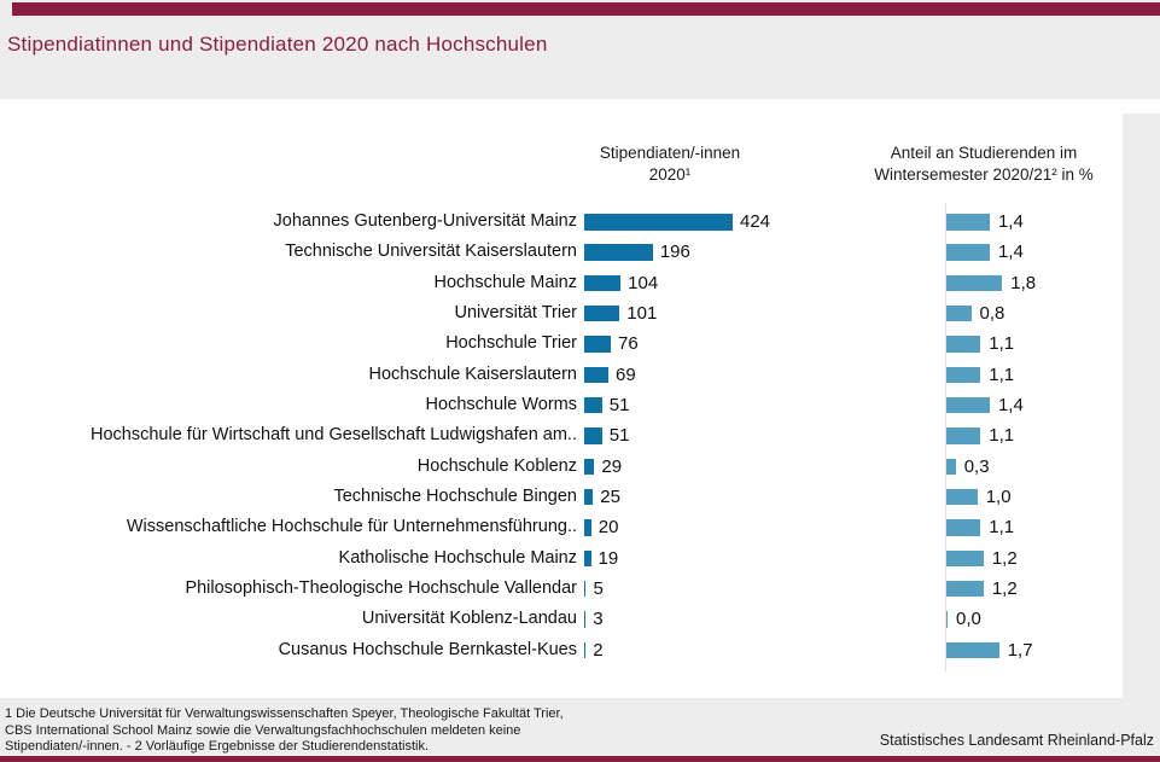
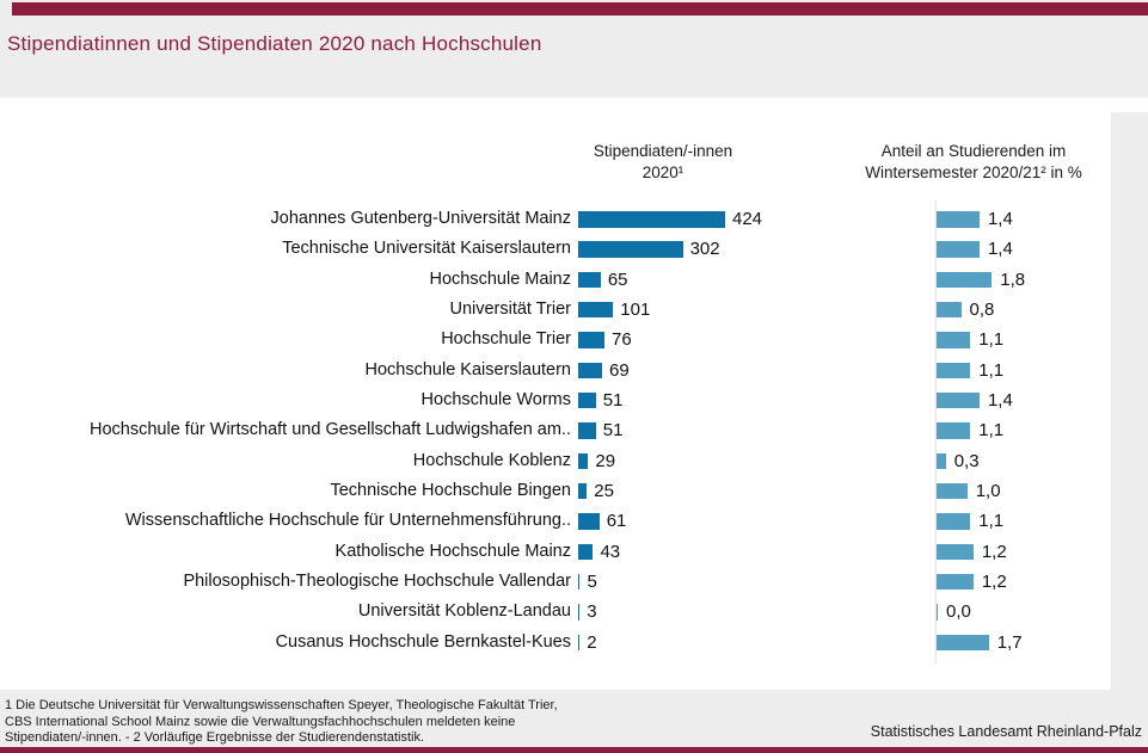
Stipendiaten/-innen 2020¹/Technische Universität Kaiserslautern: 196 -> 302
Stipendiaten/-innen 2020¹/Hochschule Mainz: 104 -> 65
Stipendiaten/-innen 2020¹/Wissenschaftliche Hochschule für Unternehmensführung..: 20 -> 61
Stipendiaten/-innen 2020¹/Katholische Hochschule Mainz: 19 -> 43
